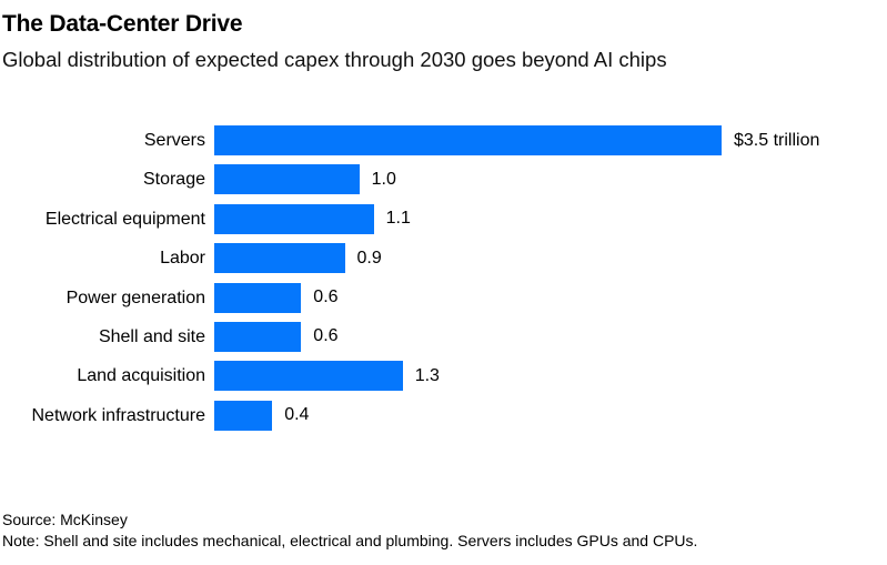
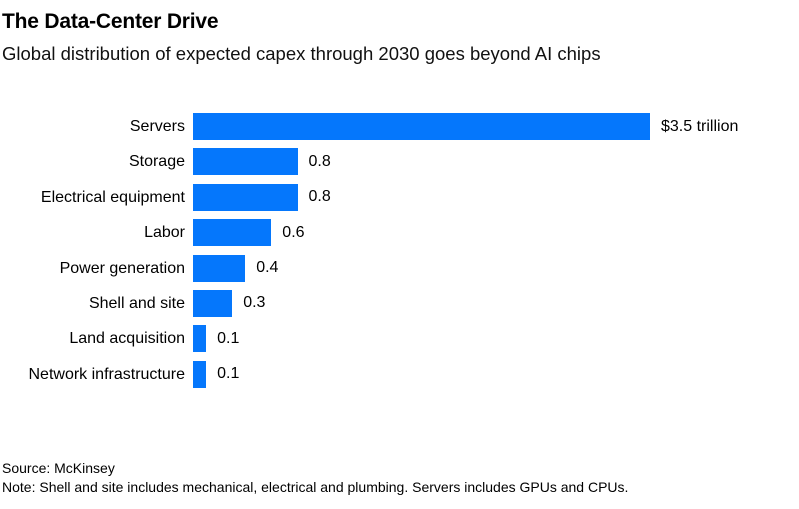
Storage: 1.0 -> 0.8
Electrical equipment: 1.1 -> 0.8
Labor: 0.9 -> 0.6
Power generation: 0.6 -> 0.4
Shell and site: 0.6 -> 0.3
Land acquisition: 1.3 -> 0.1
Network infrastructure: 0.4 -> 0.1
